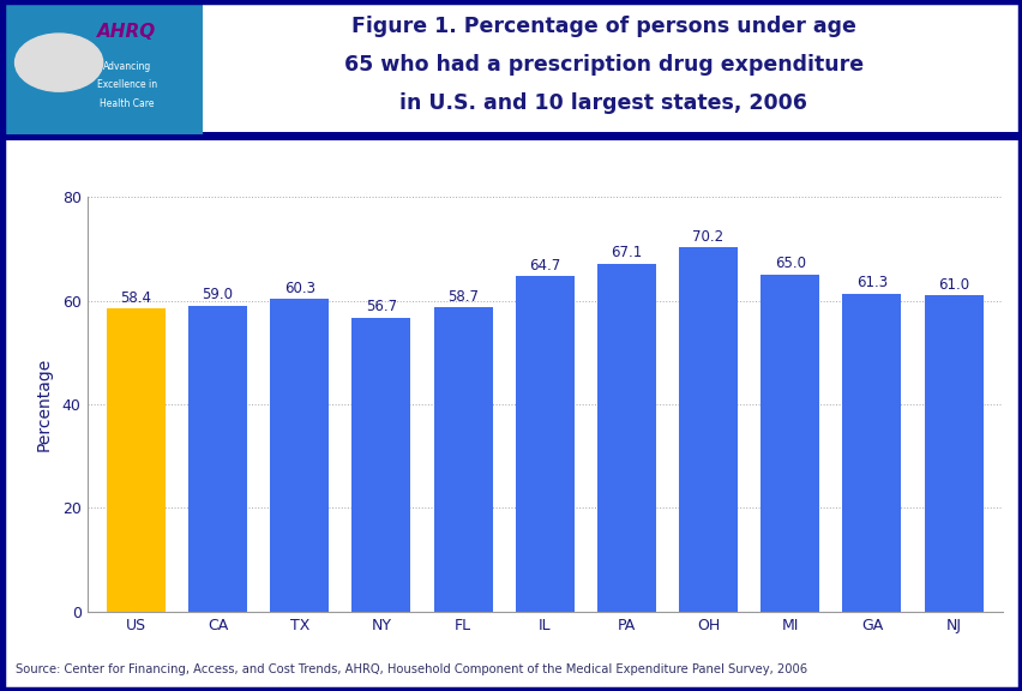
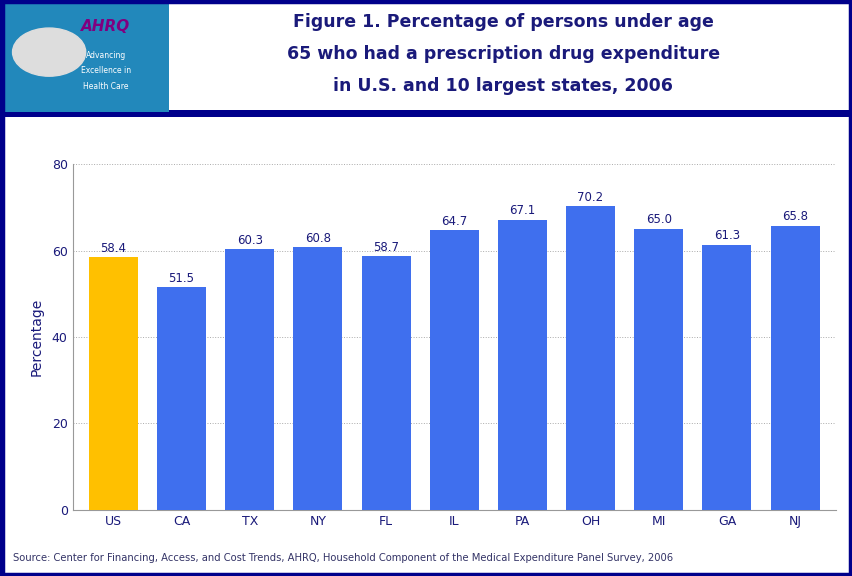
CA: 59.0 -> 51.5
NY: 56.7 -> 60.8
NJ: 61.0 -> 65.8
